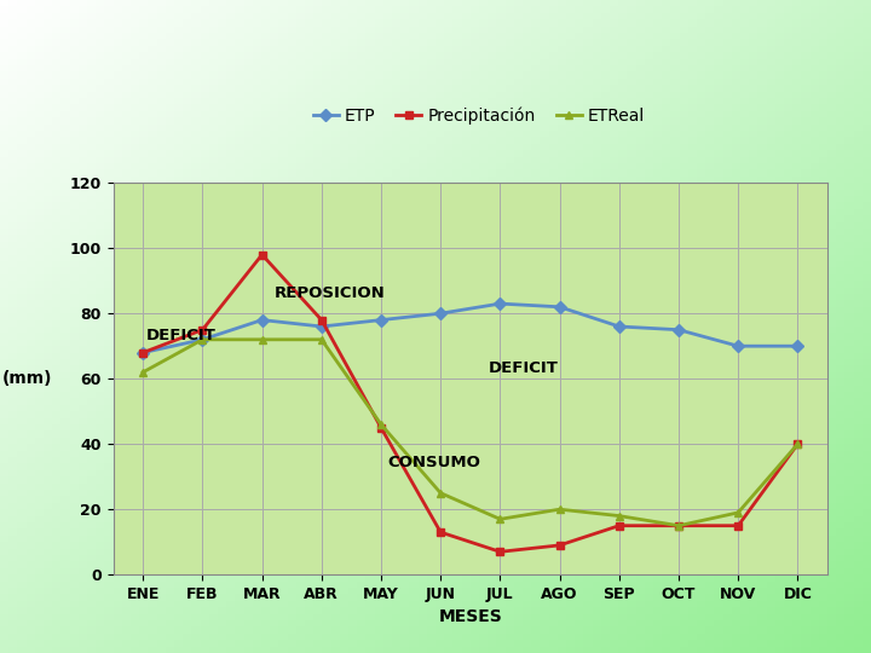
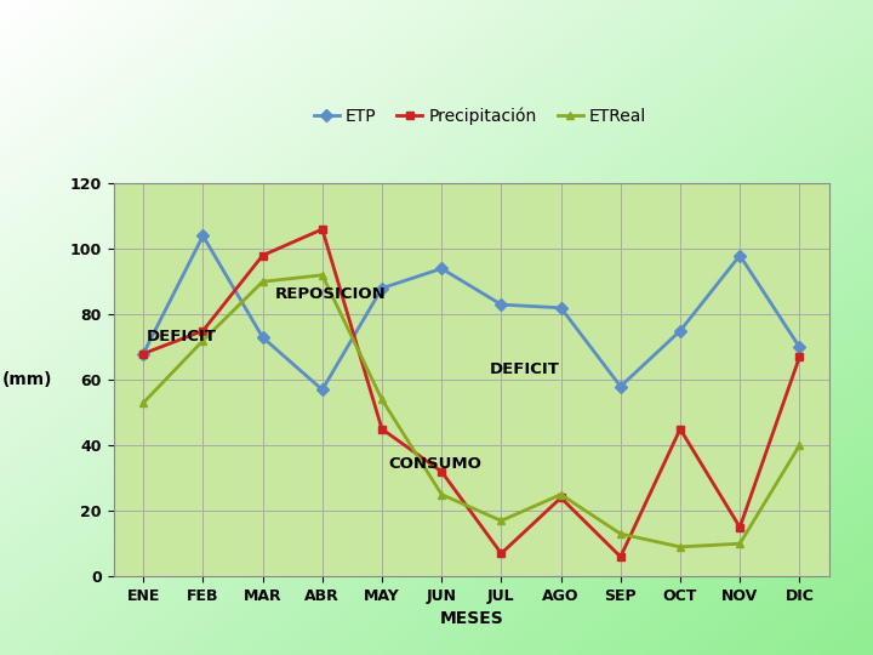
ETReal/ENE: 62 -> 53
ETP/FEB: 72 -> 104
ETP/MAR: 78 -> 73
ETReal/MAR: 72 -> 90
ETP/ABR: 76 -> 57
Precipitación/ABR: 78 -> 106
ETReal/ABR: 72 -> 92
ETP/MAY: 78 -> 88
ETReal/MAY: 46 -> 54
ETP/JUN: 80 -> 94
Precipitación/JUN: 13 -> 32
Precipitación/AGO: 9 -> 24
ETReal/AGO: 20 -> 25
ETP/SEP: 76 -> 58
Precipitación/SEP: 15 -> 6
ETReal/SEP: 18 -> 13
Precipitación/OCT: 15 -> 45
ETReal/OCT: 15 -> 9
ETP/NOV: 70 -> 98
ETReal/NOV: 19 -> 10
Precipitación/DIC: 40 -> 67
